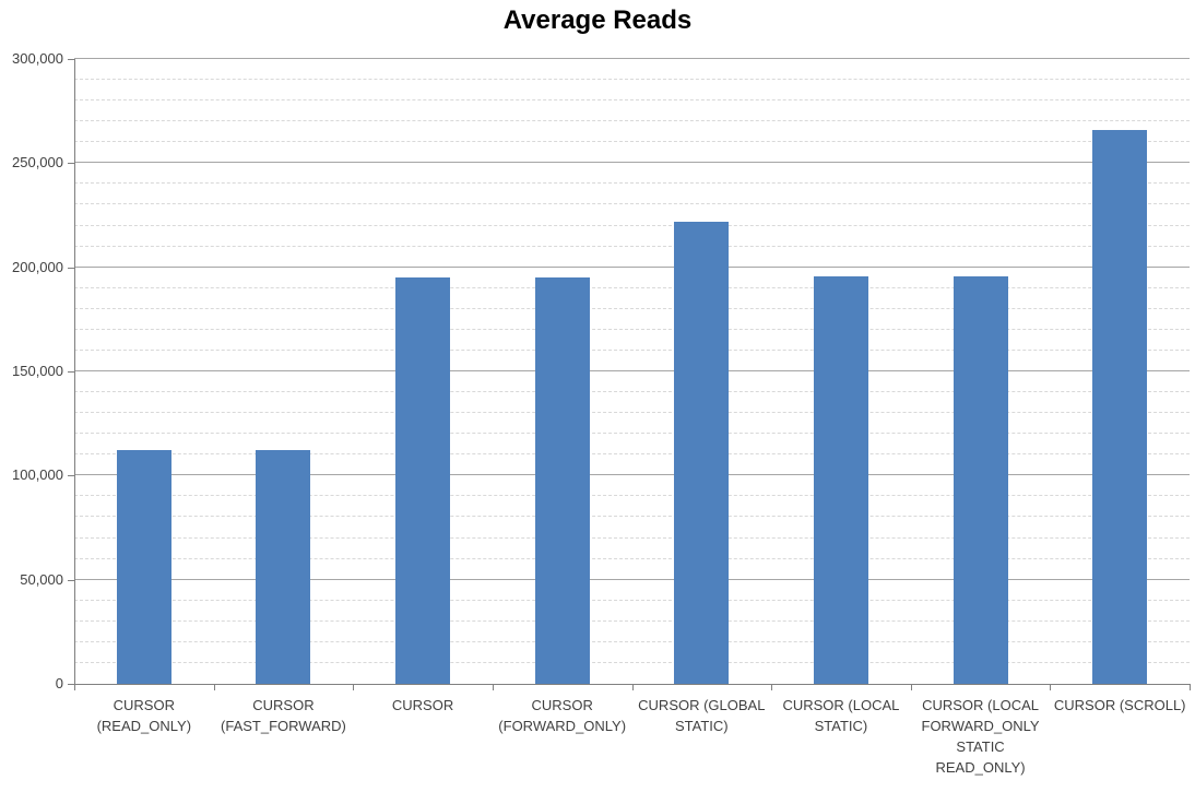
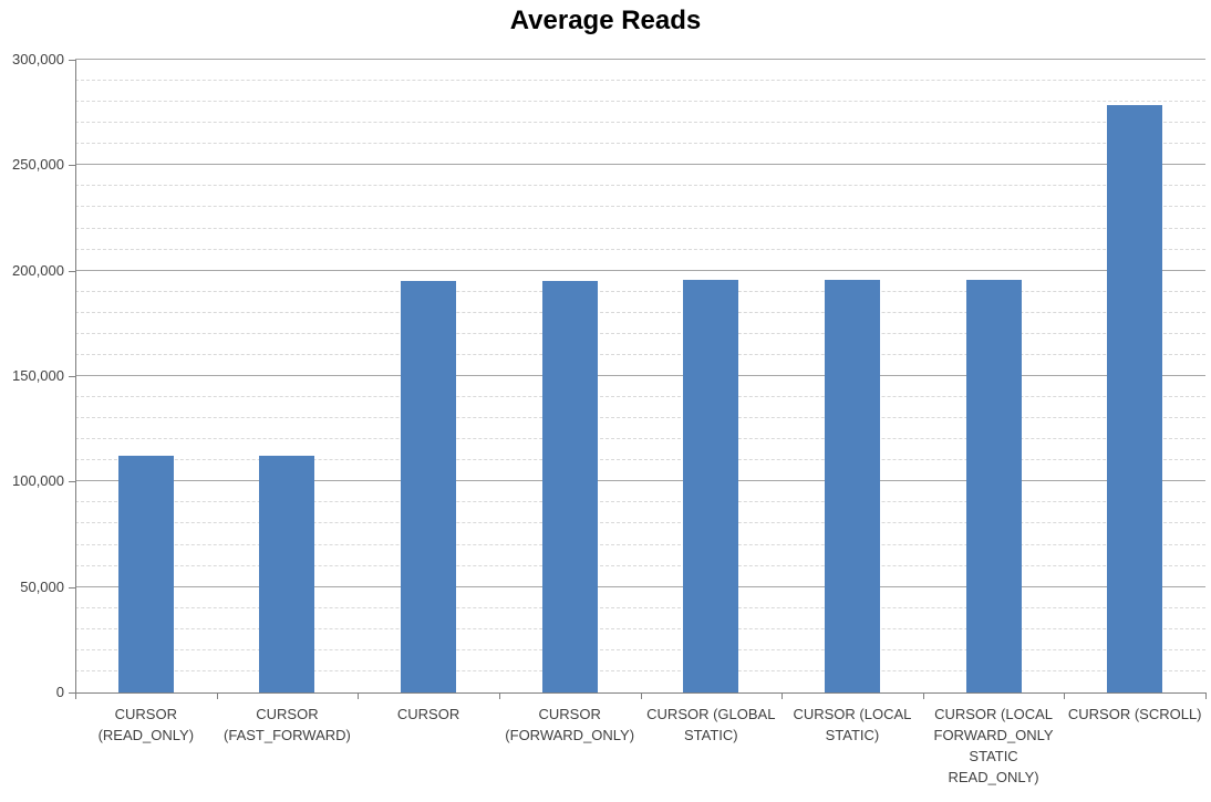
CURSOR (GLOBAL STATIC): 222000 -> 196000
CURSOR (SCROLL): 266000 -> 278000
